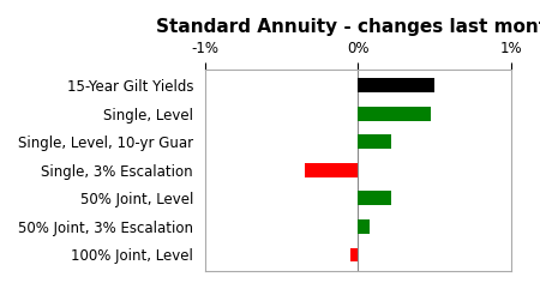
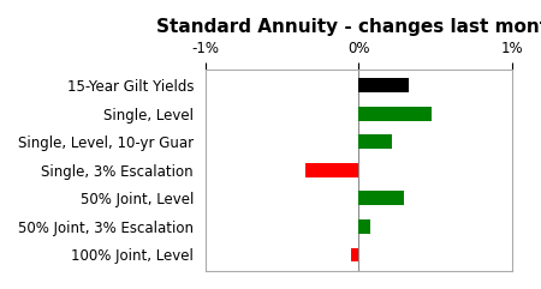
15-Year Gilt Yields: 0.50% -> 0.33%
50% Joint, Level: 0.22% -> 0.30%
